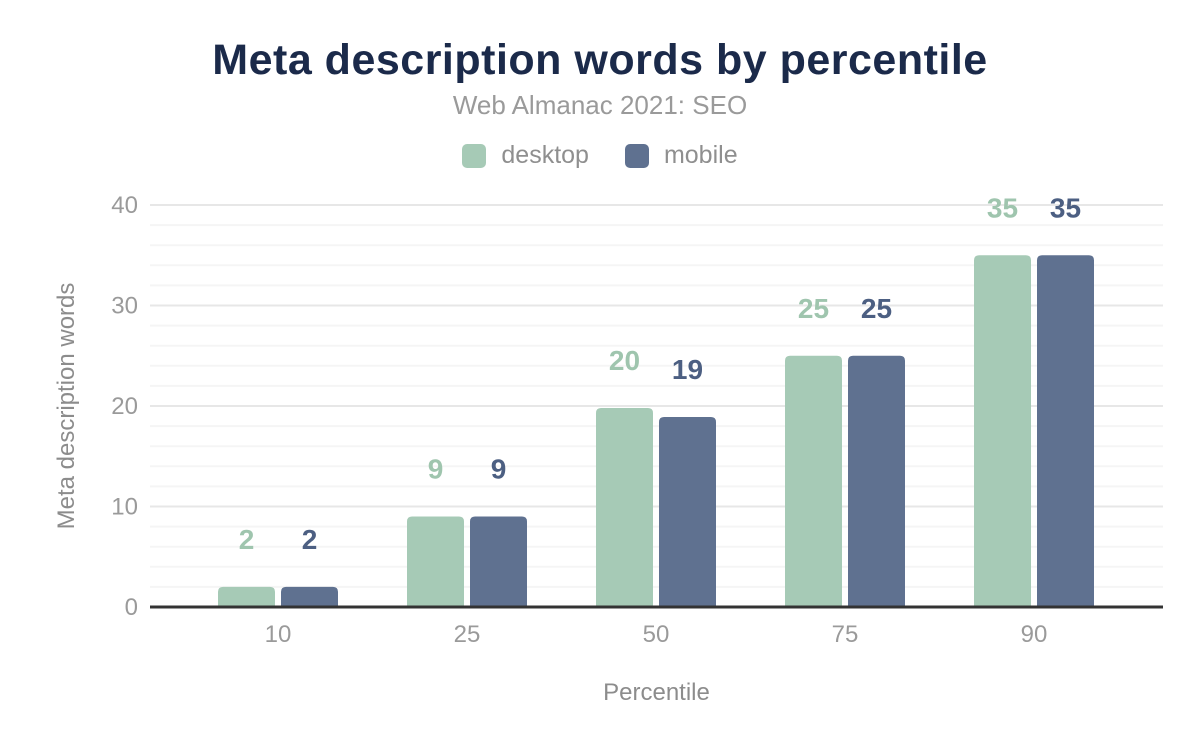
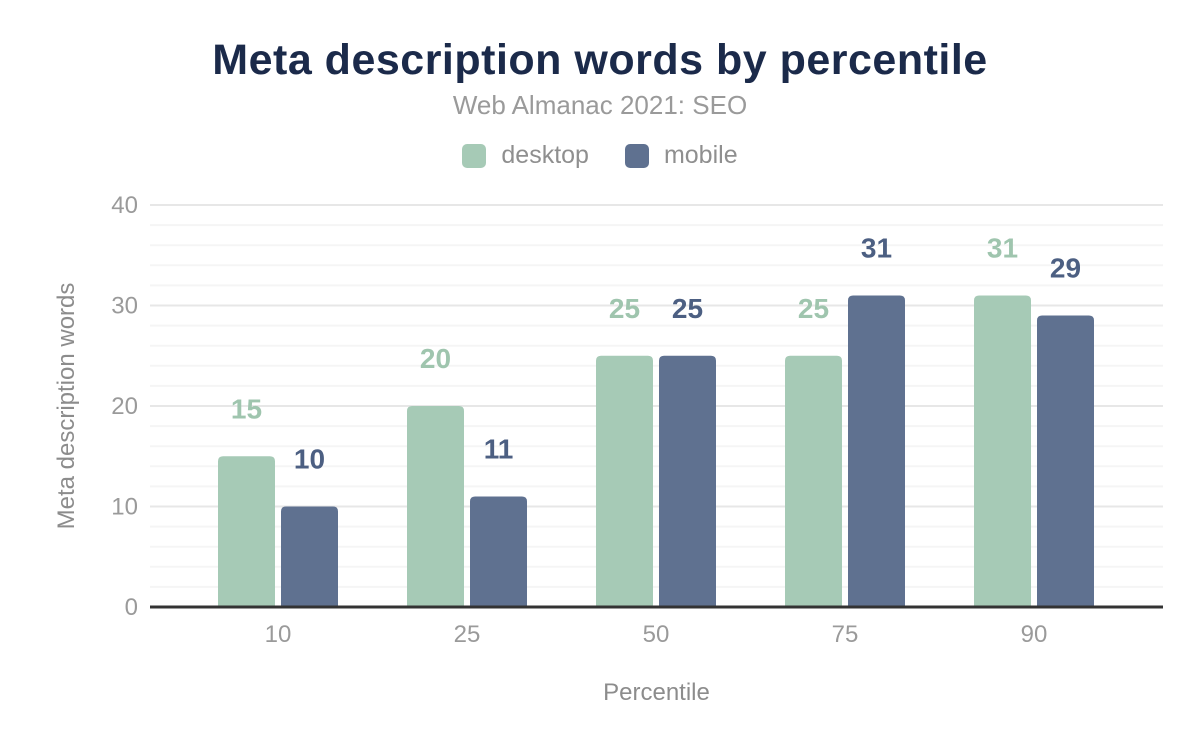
desktop/10: 2 -> 15
mobile/10: 2 -> 10
desktop/25: 9 -> 20
mobile/25: 9 -> 11
desktop/50: 20 -> 25
mobile/50: 19 -> 25
mobile/75: 25 -> 31
desktop/90: 35 -> 31
mobile/90: 35 -> 29
